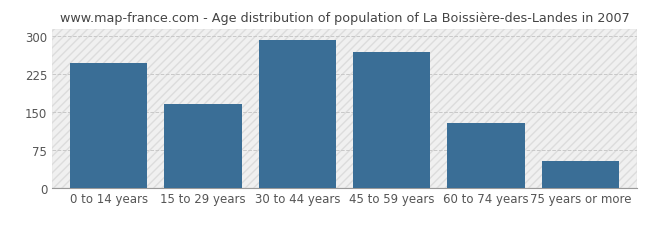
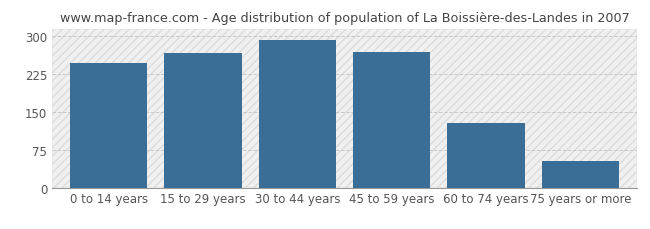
15 to 29 years: 166 -> 268
